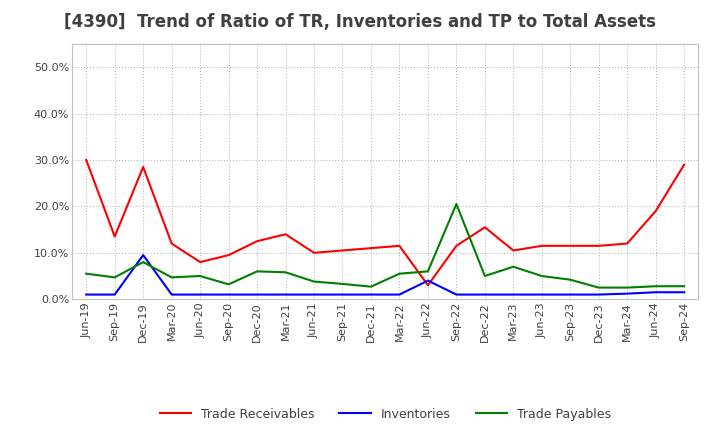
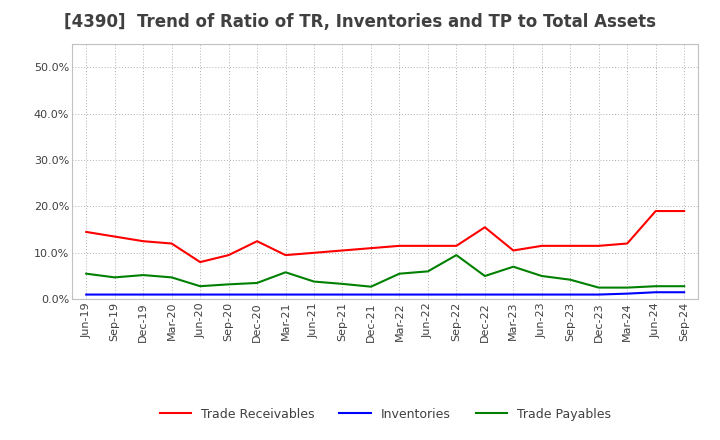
Trade Receivables/Jun-19: 30.0% -> 14.5%
Trade Receivables/Dec-19: 28.5% -> 12.5%
Inventories/Dec-19: 9.5% -> 1.0%
Trade Payables/Dec-19: 8.0% -> 5.2%
Trade Payables/Jun-20: 5.0% -> 2.8%
Trade Payables/Dec-20: 6.0% -> 3.5%
Trade Receivables/Mar-21: 14.0% -> 9.5%
Trade Receivables/Jun-22: 3.0% -> 11.5%
Inventories/Jun-22: 4.0% -> 1.0%
Trade Payables/Sep-22: 20.5% -> 9.5%
Trade Receivables/Sep-24: 29.0% -> 19.0%
